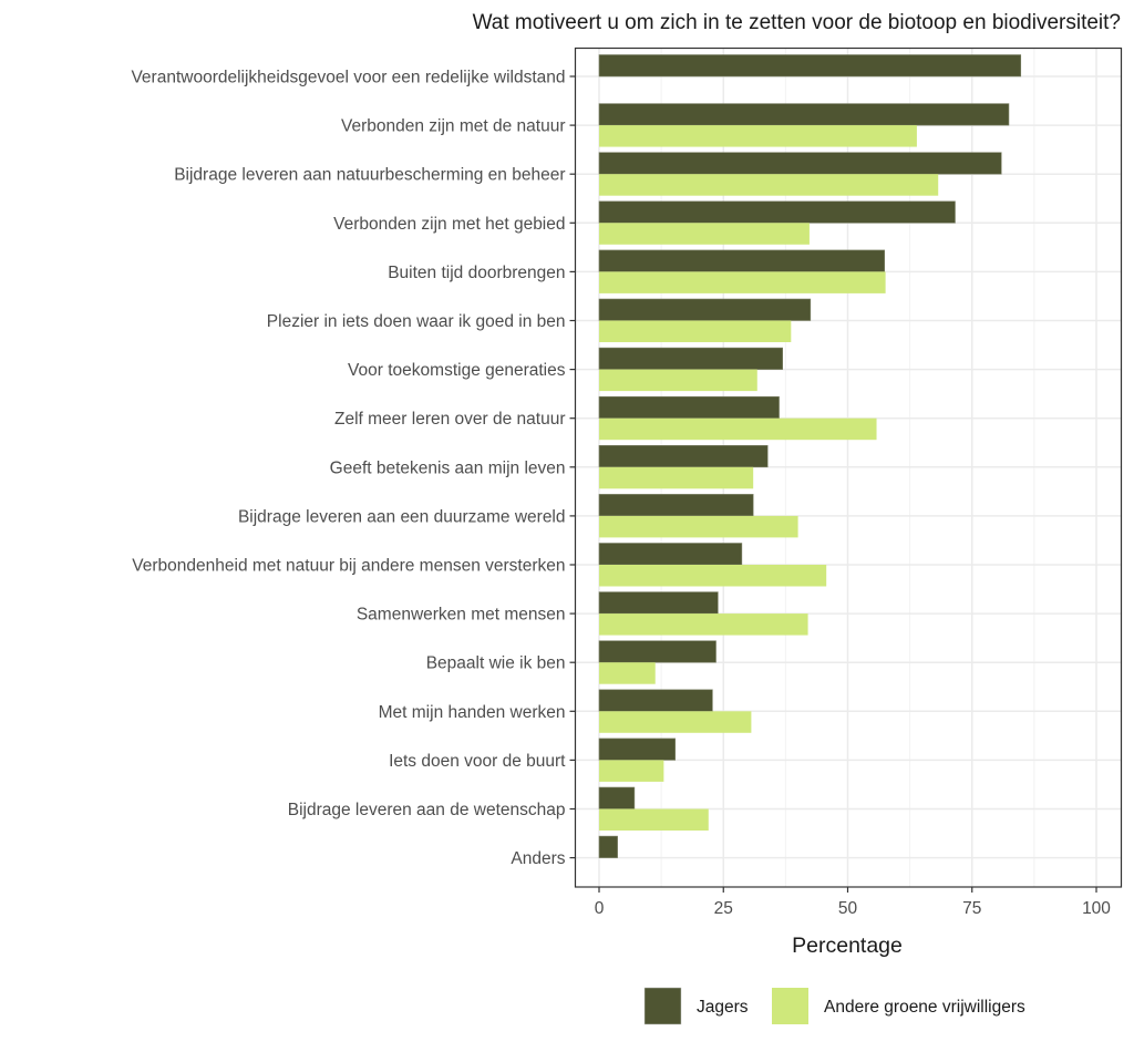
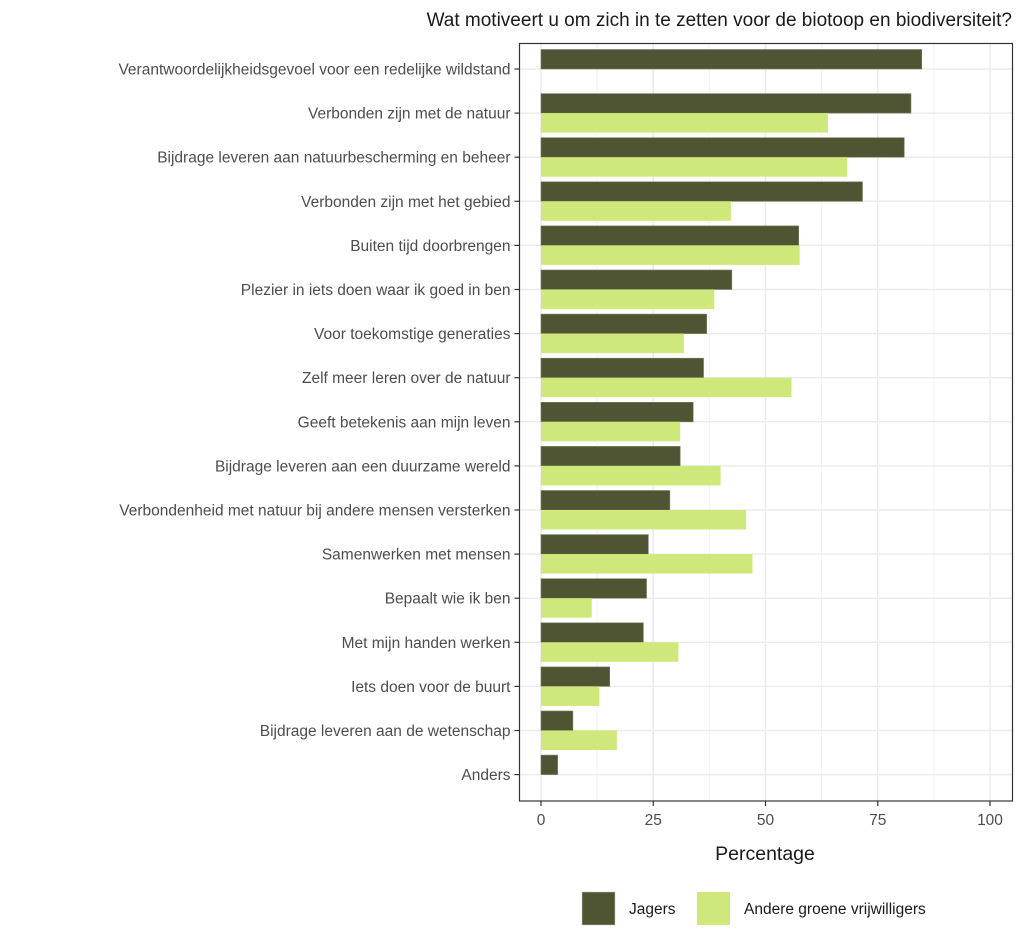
Andere groene vrijwilligers/Samenwerken met mensen: 42 -> 47
Andere groene vrijwilligers/Bijdrage leveren aan de wetenschap: 22 -> 17
